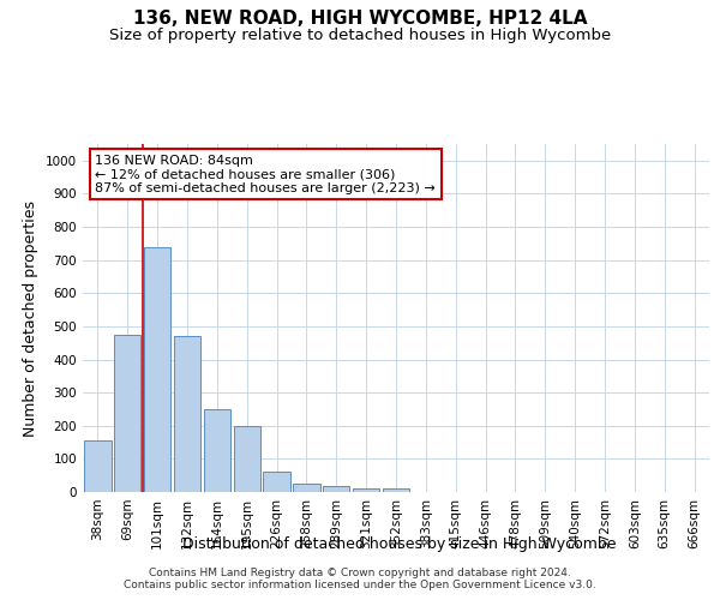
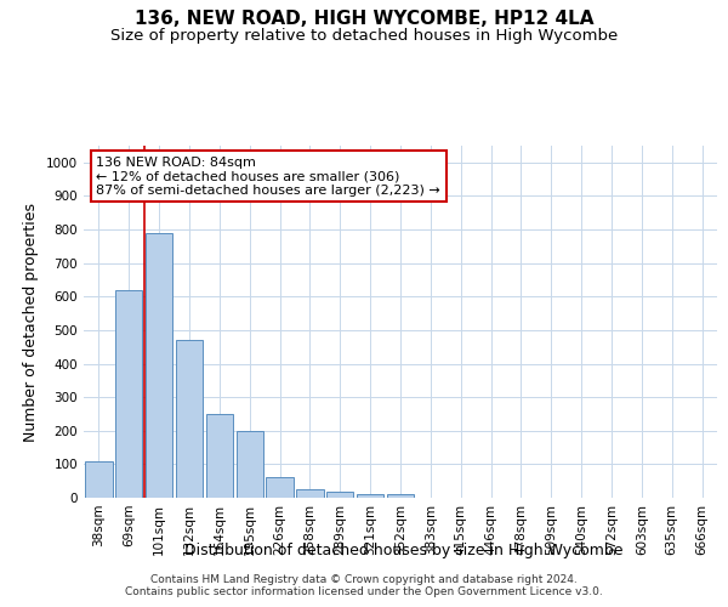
38sqm: 155 -> 110
69sqm: 475 -> 620
101sqm: 740 -> 790
